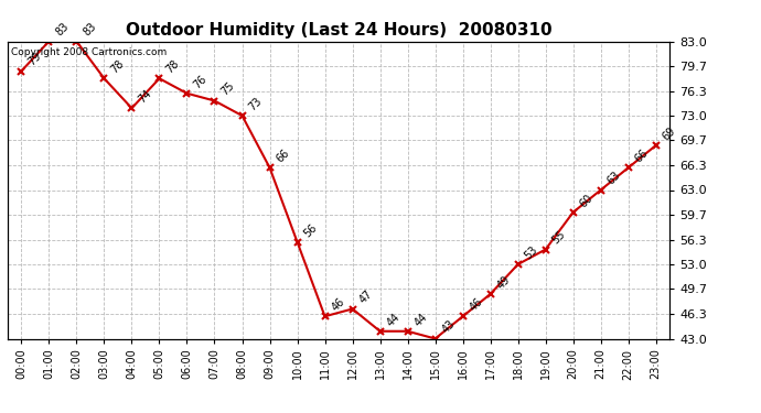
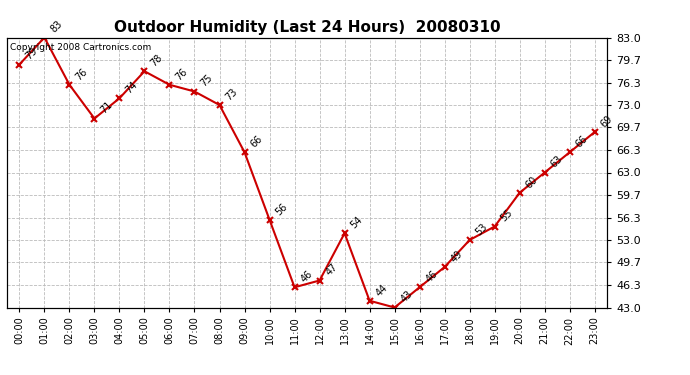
02:00: 83 -> 76
03:00: 78 -> 71
13:00: 44 -> 54
